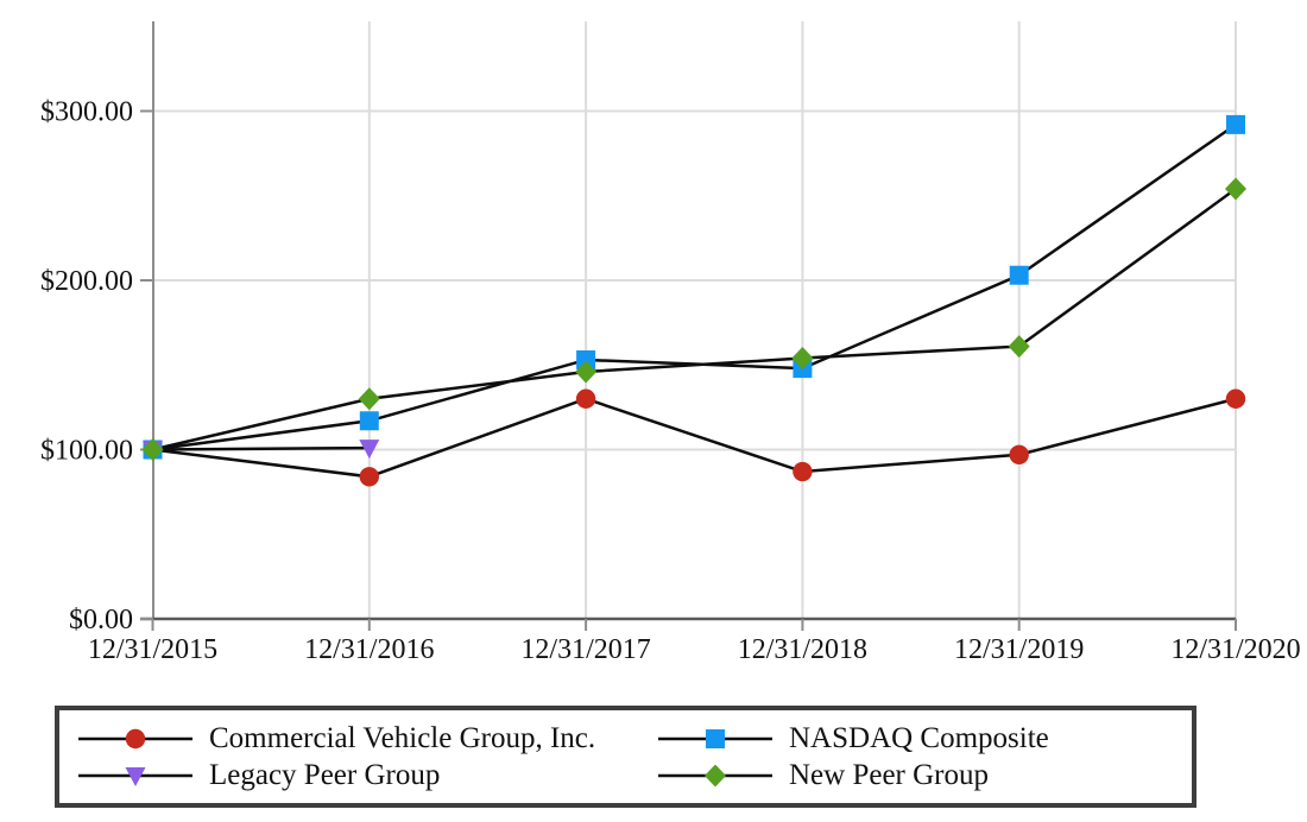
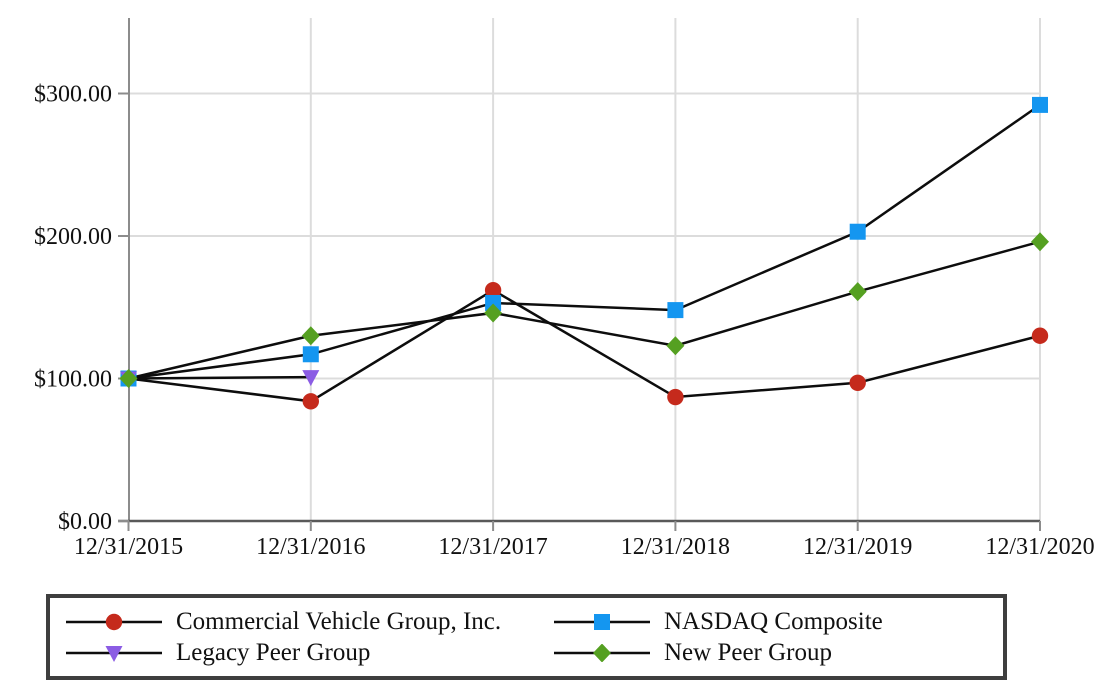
Commercial Vehicle Group, Inc./12/31/2017: $130 -> $162
New Peer Group/12/31/2018: $154 -> $123
New Peer Group/12/31/2020: $254 -> $196
